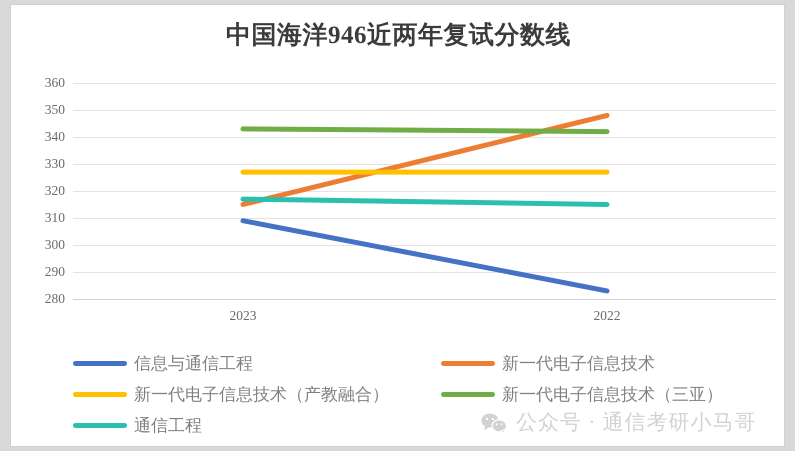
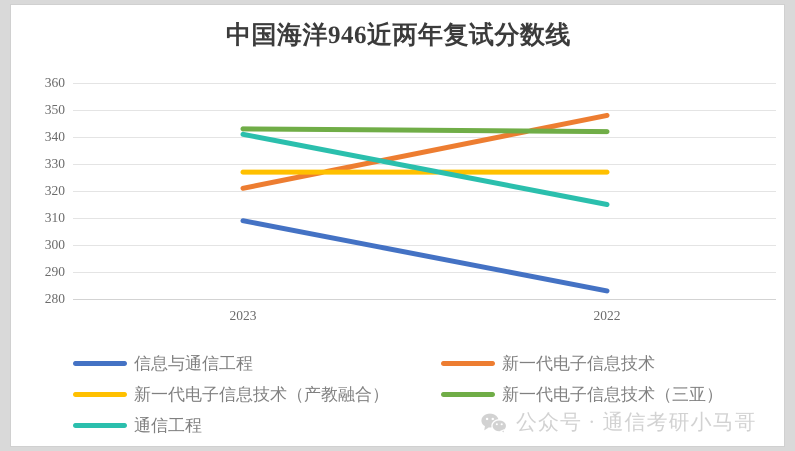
新一代电子信息技术/2023: 315 -> 321
通信工程/2023: 317 -> 341
